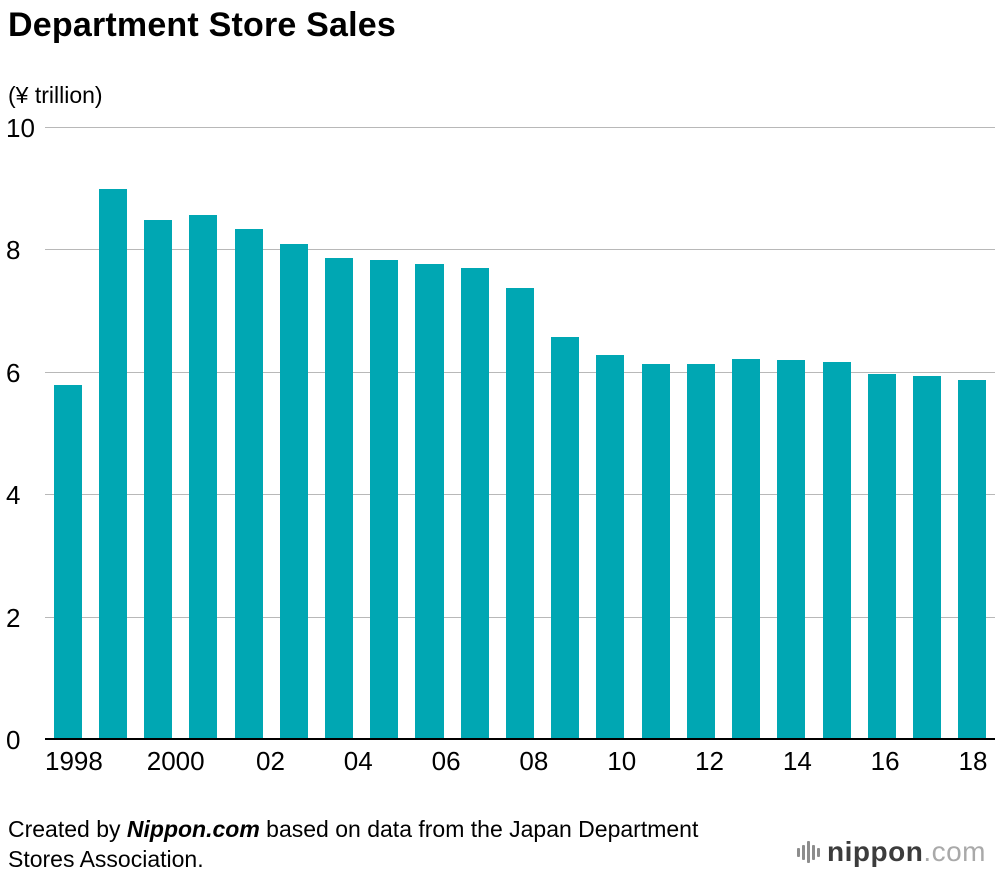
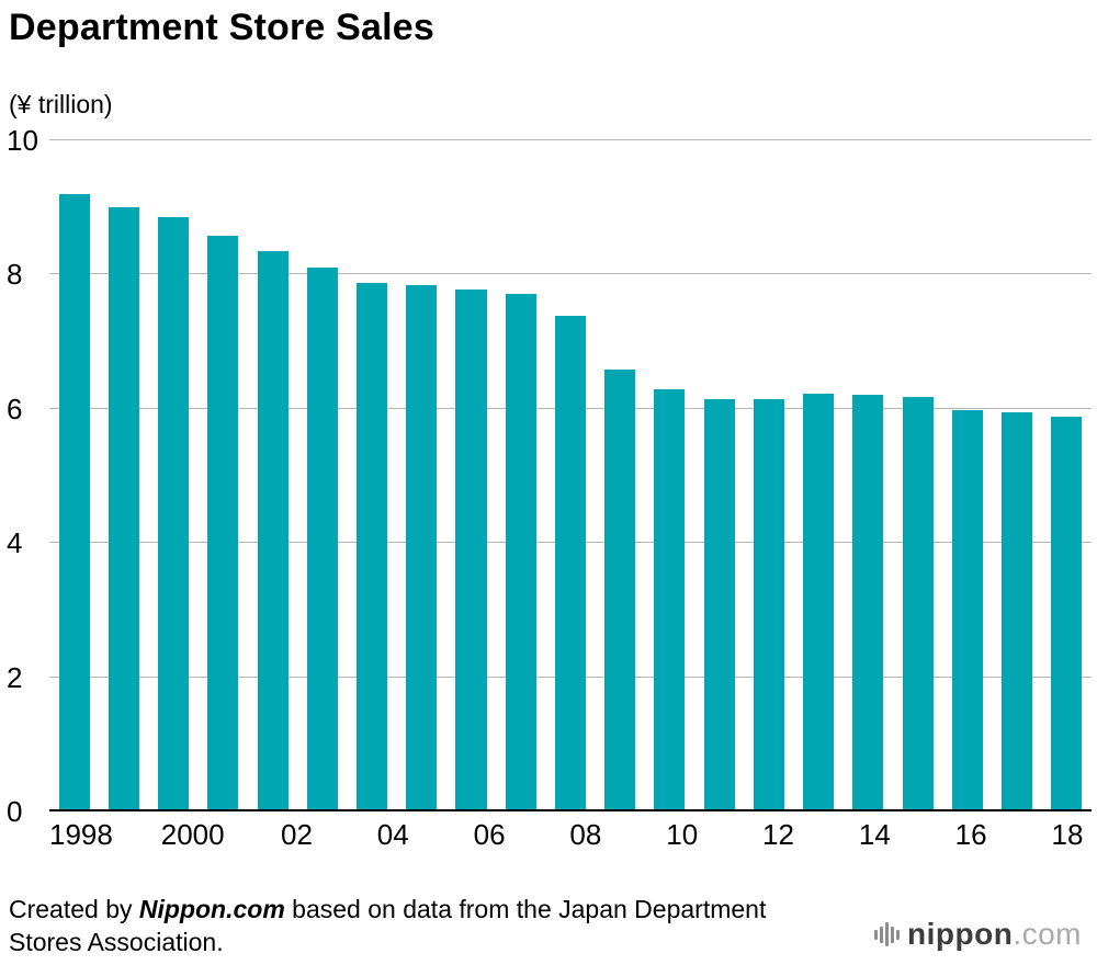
1998: 5.8 -> 9.2
2000: 8.5 -> 8.8
